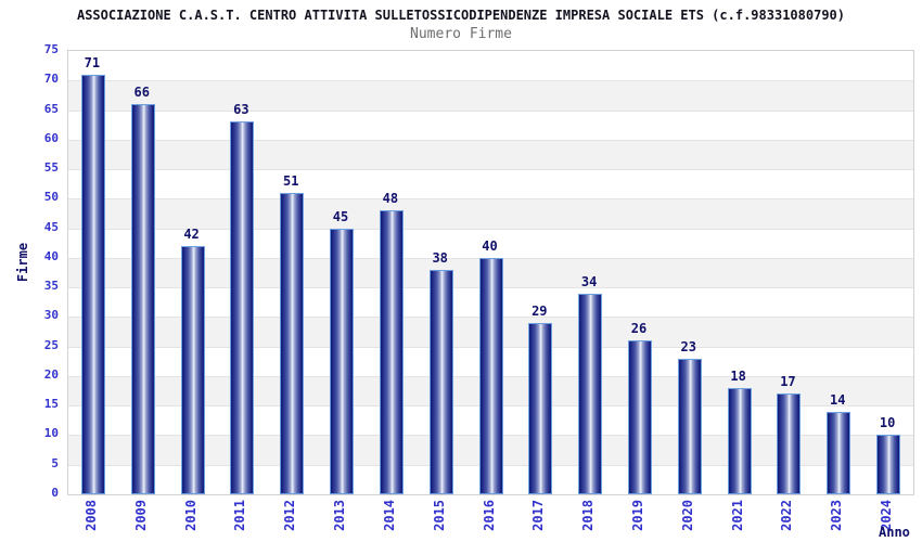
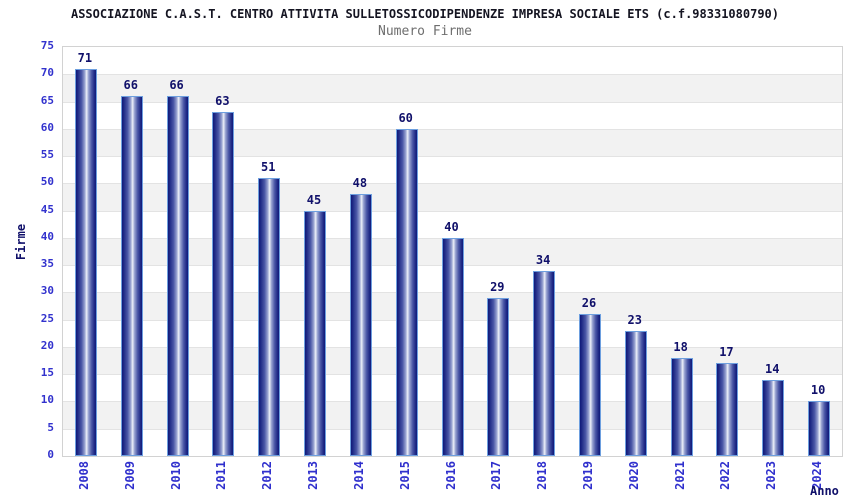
2010: 42 -> 66
2015: 38 -> 60
